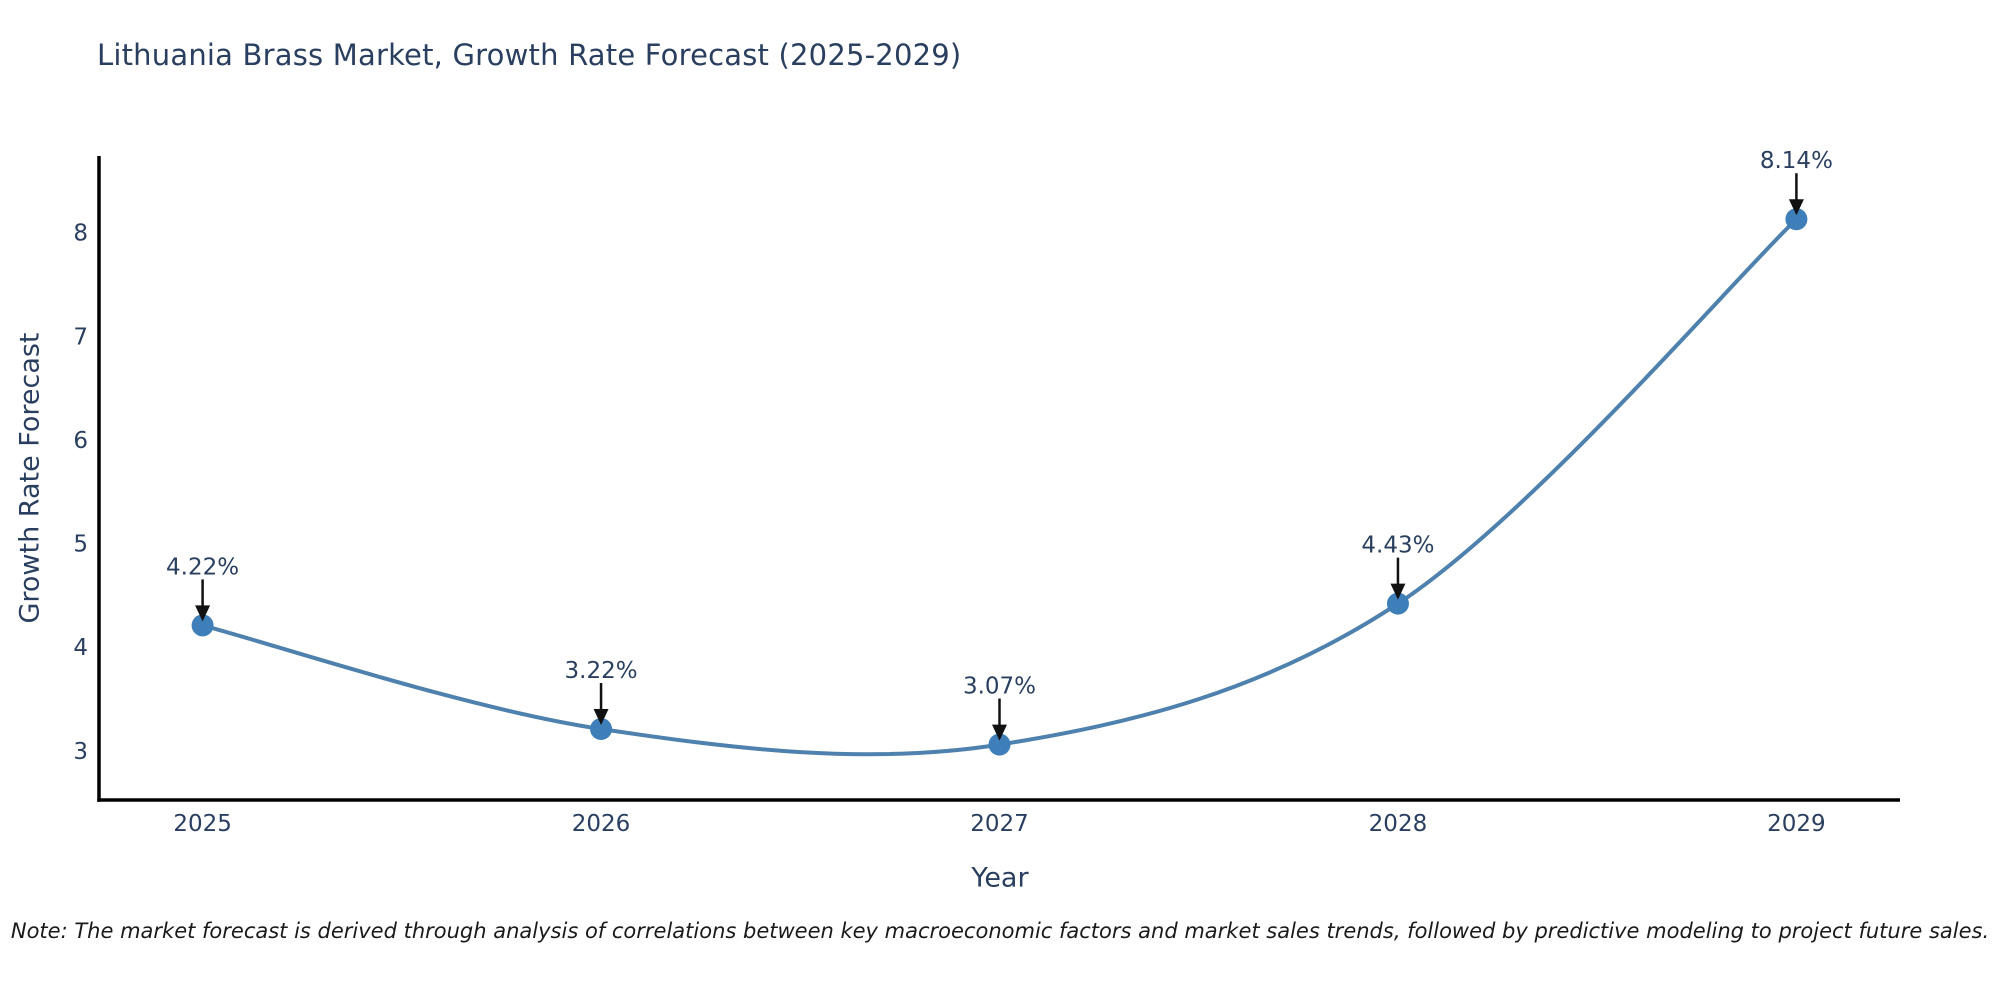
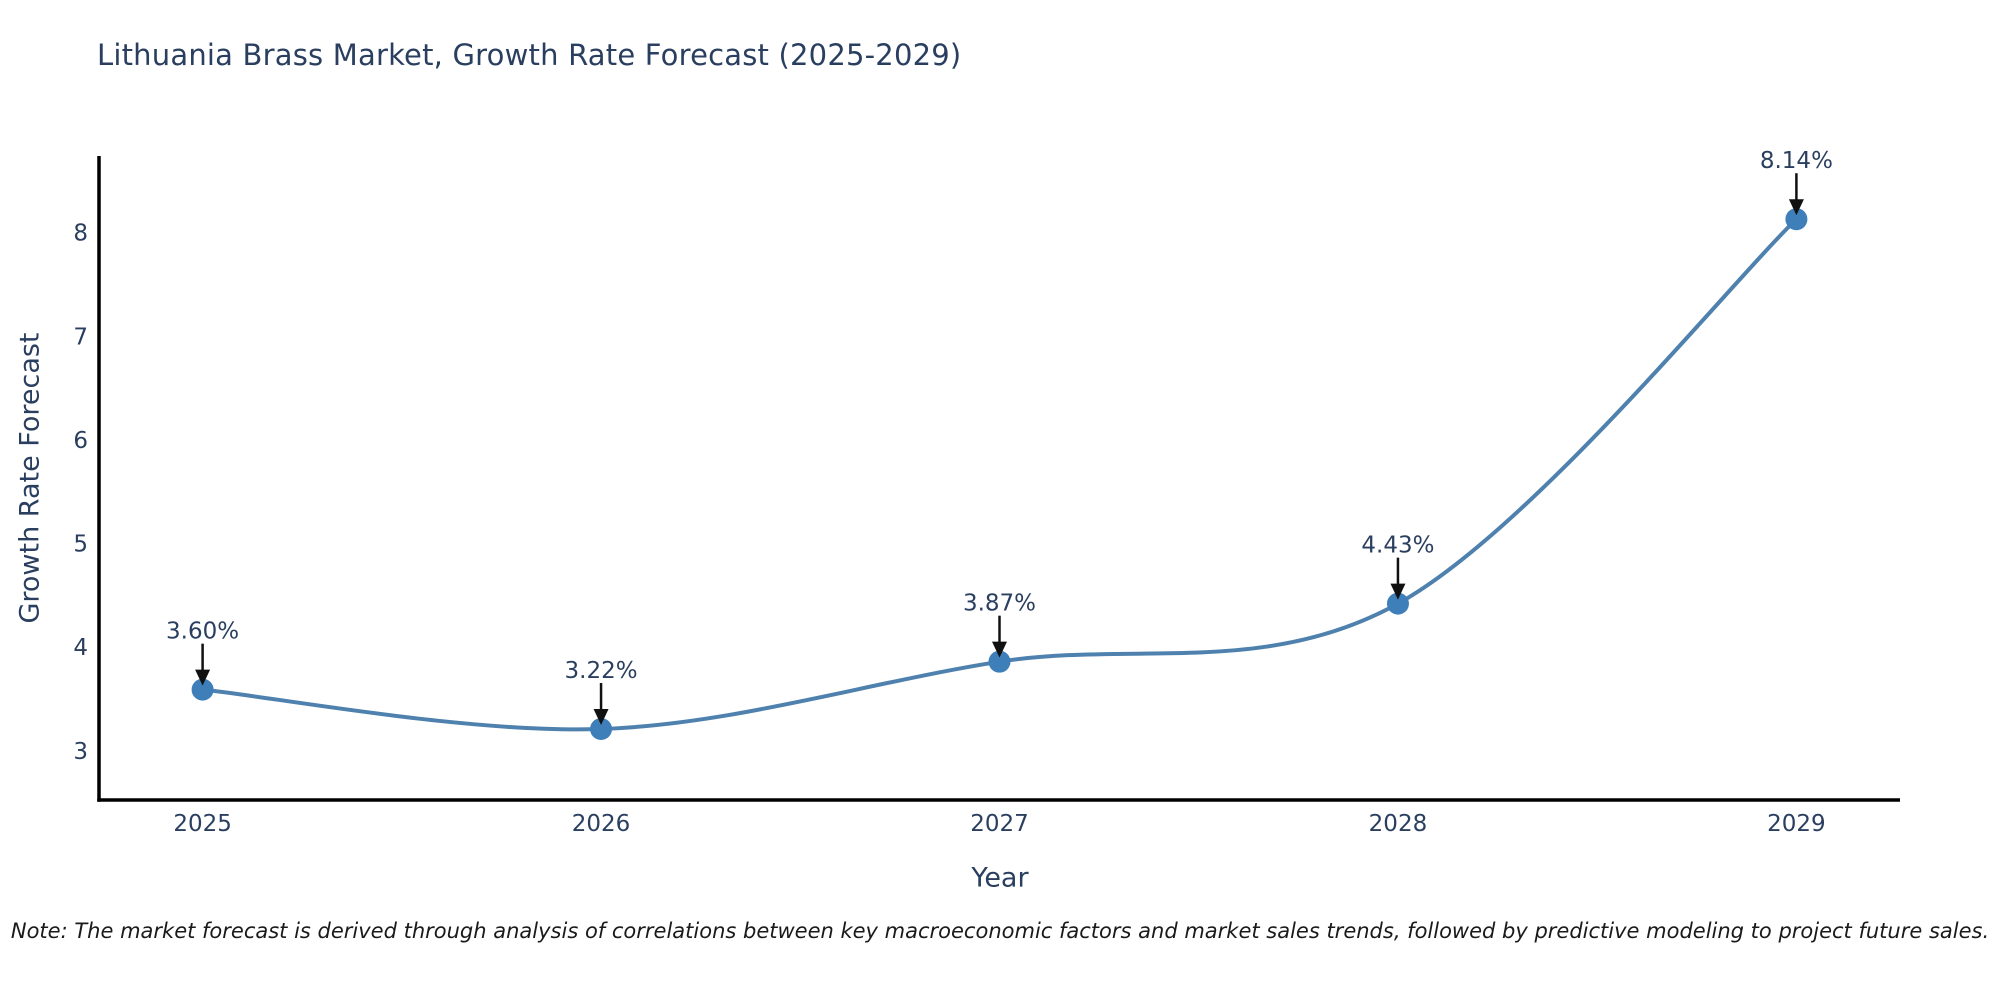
2025: 4.22% -> 3.60%
2027: 3.07% -> 3.87%
